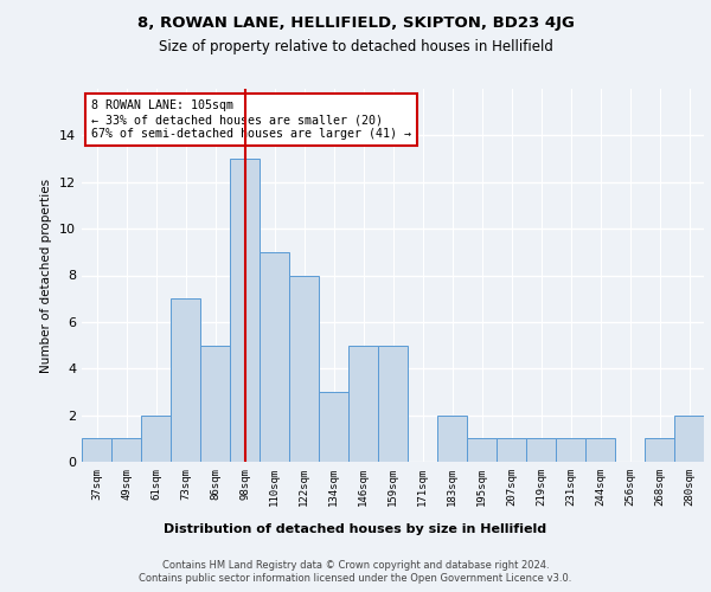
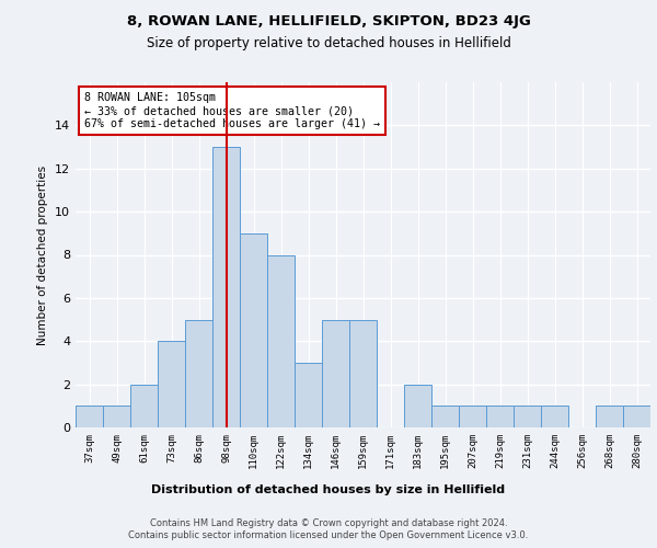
73sqm: 7 -> 4
280sqm: 2 -> 1
